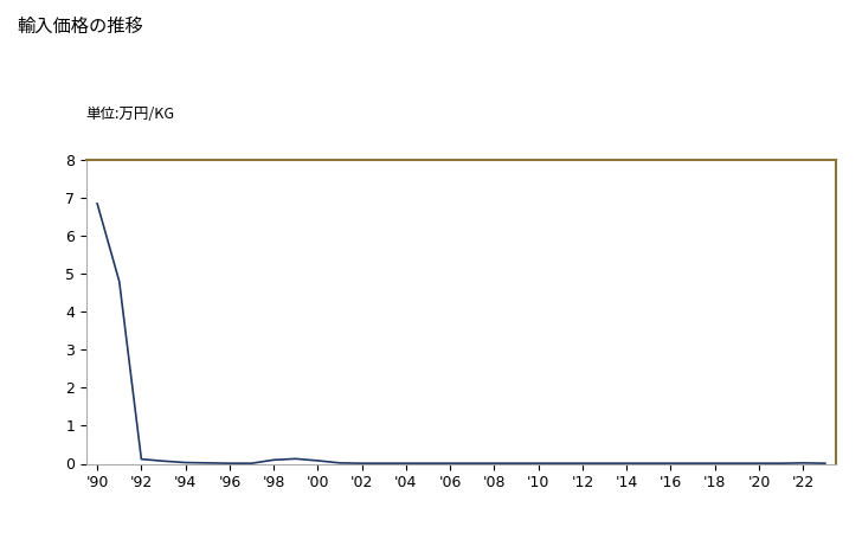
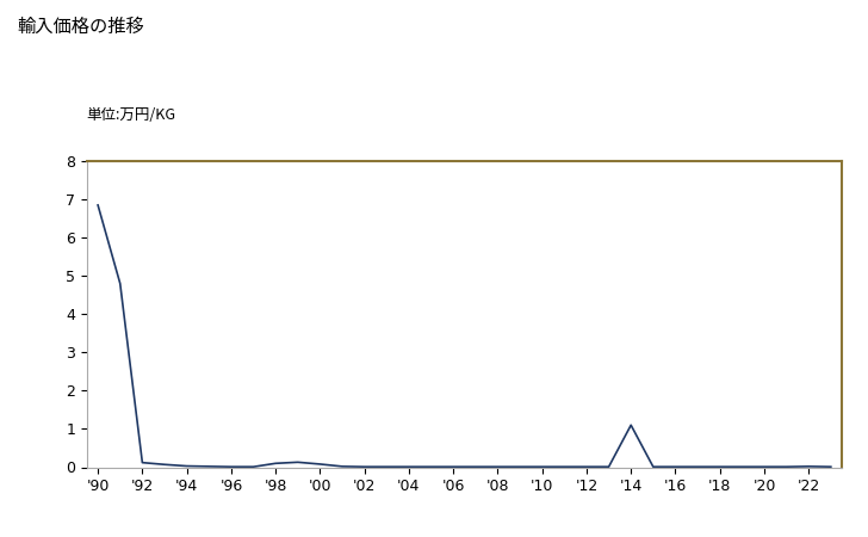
'14: 0.01 -> 1.10
